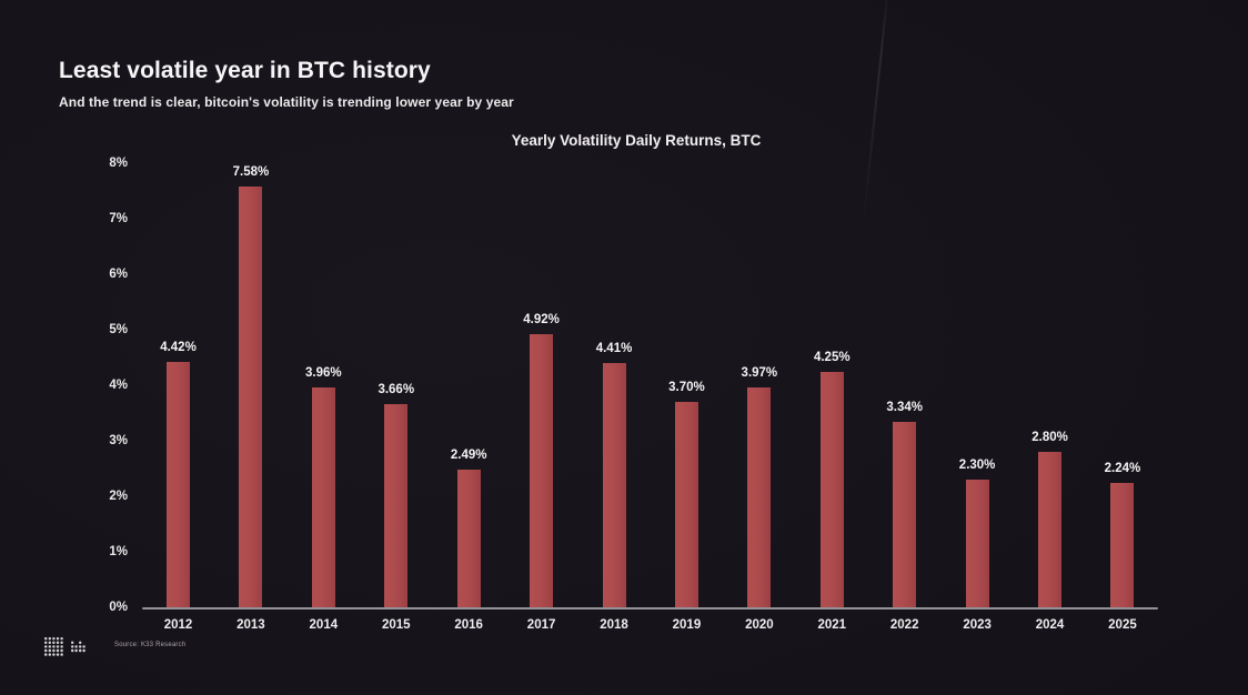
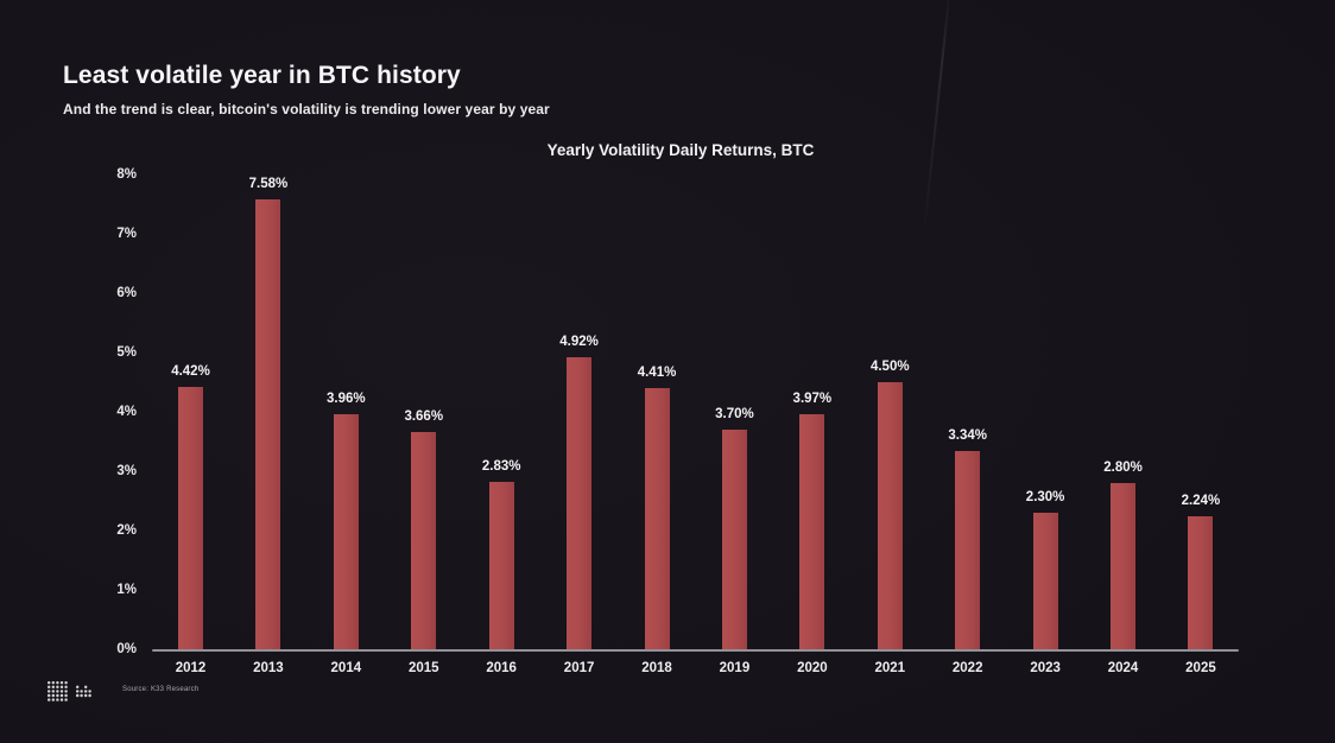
2016: 2.49% -> 2.83%
2021: 4.25% -> 4.50%
